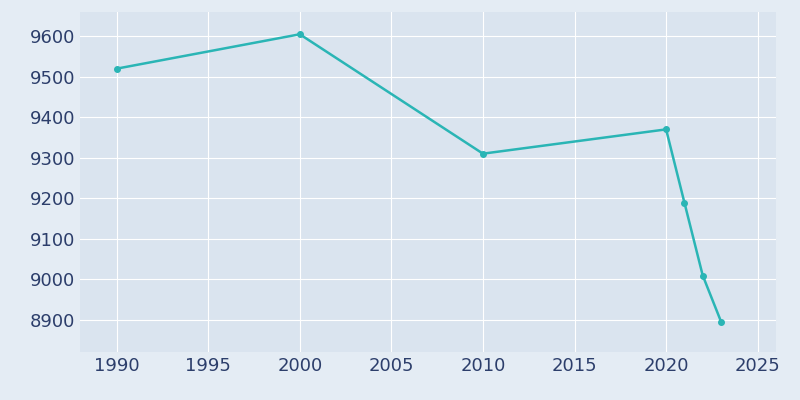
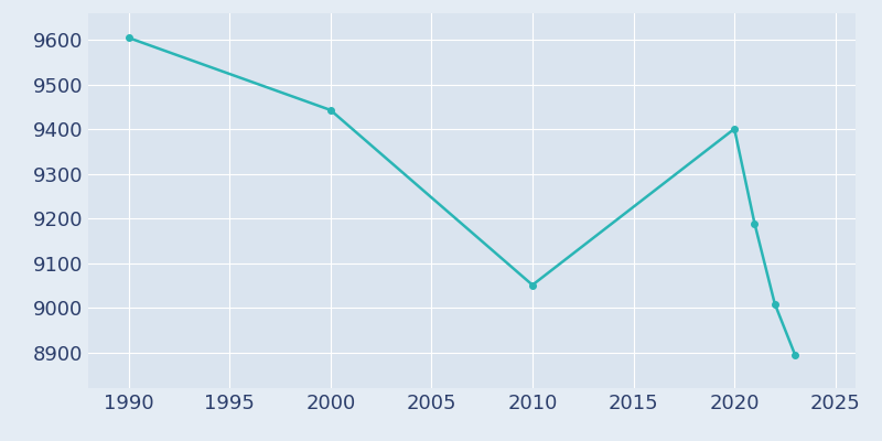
1990: 9520 -> 9605
2000: 9605 -> 9443
2010: 9310 -> 9051
2020: 9370 -> 9401
